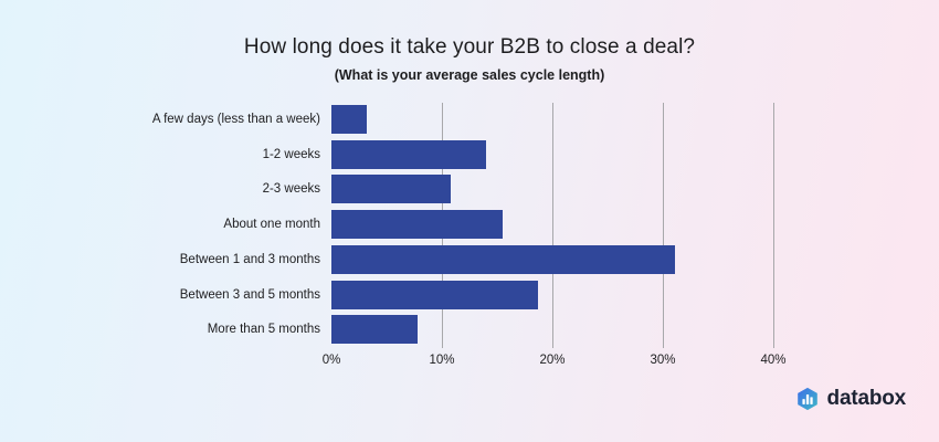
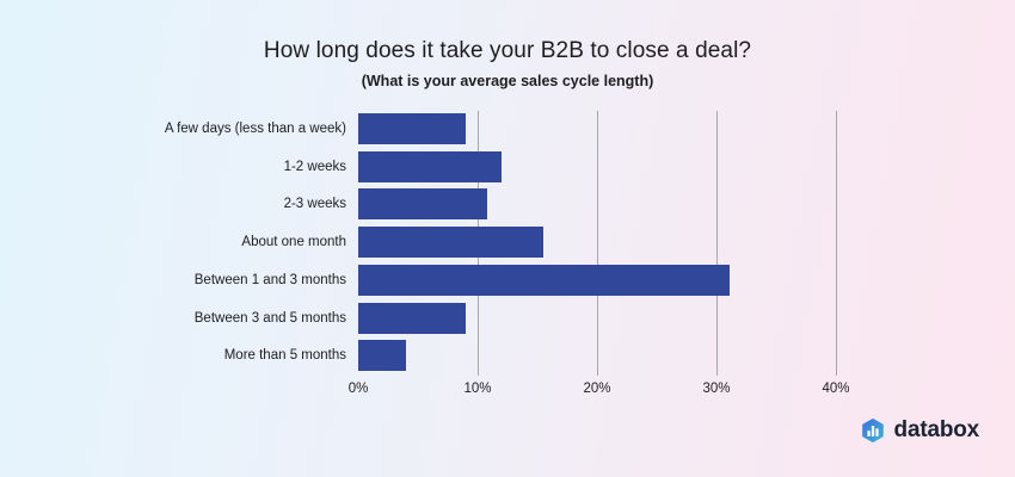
A few days (less than a week): 3% -> 9%
1-2 weeks: 14% -> 12%
Between 3 and 5 months: 19% -> 9%
More than 5 months: 8% -> 4%
